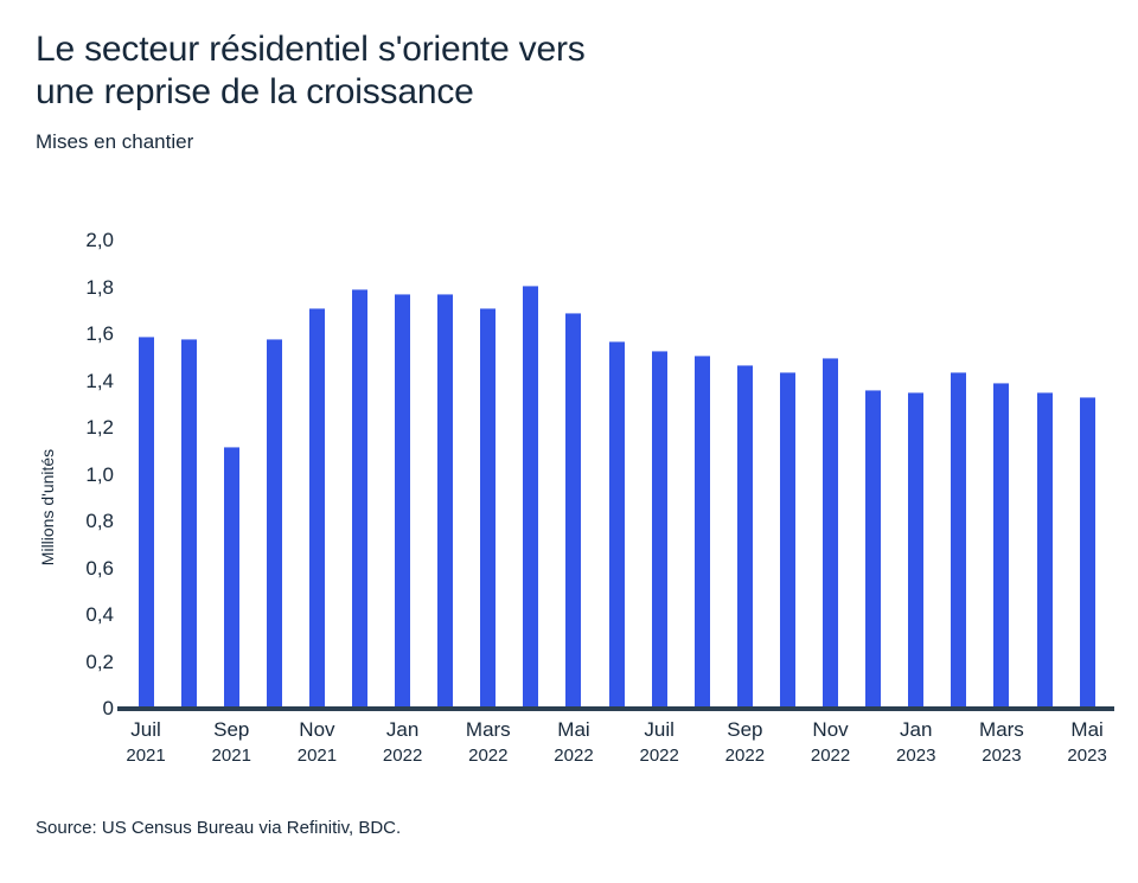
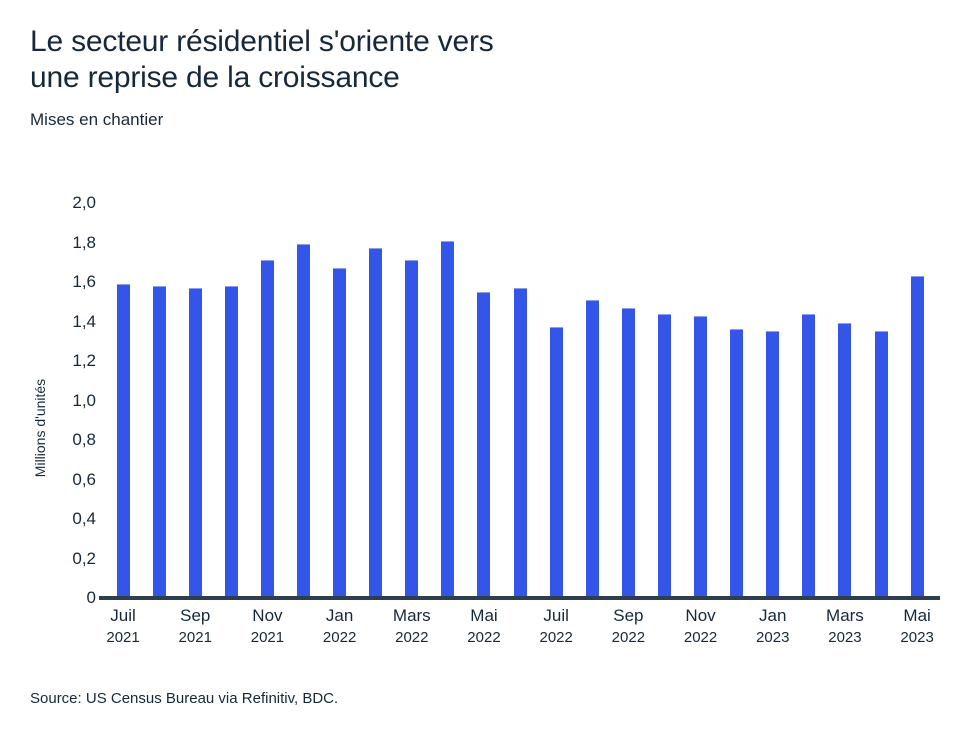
Sep 2021: 1,12 -> 1,57
Jan 2022: 1,77 -> 1,67
Mai 2022: 1,69 -> 1,55
Juil 2022: 1,53 -> 1,37
Nov 2022: 1,50 -> 1,43
Mai 2023: 1,33 -> 1,63
